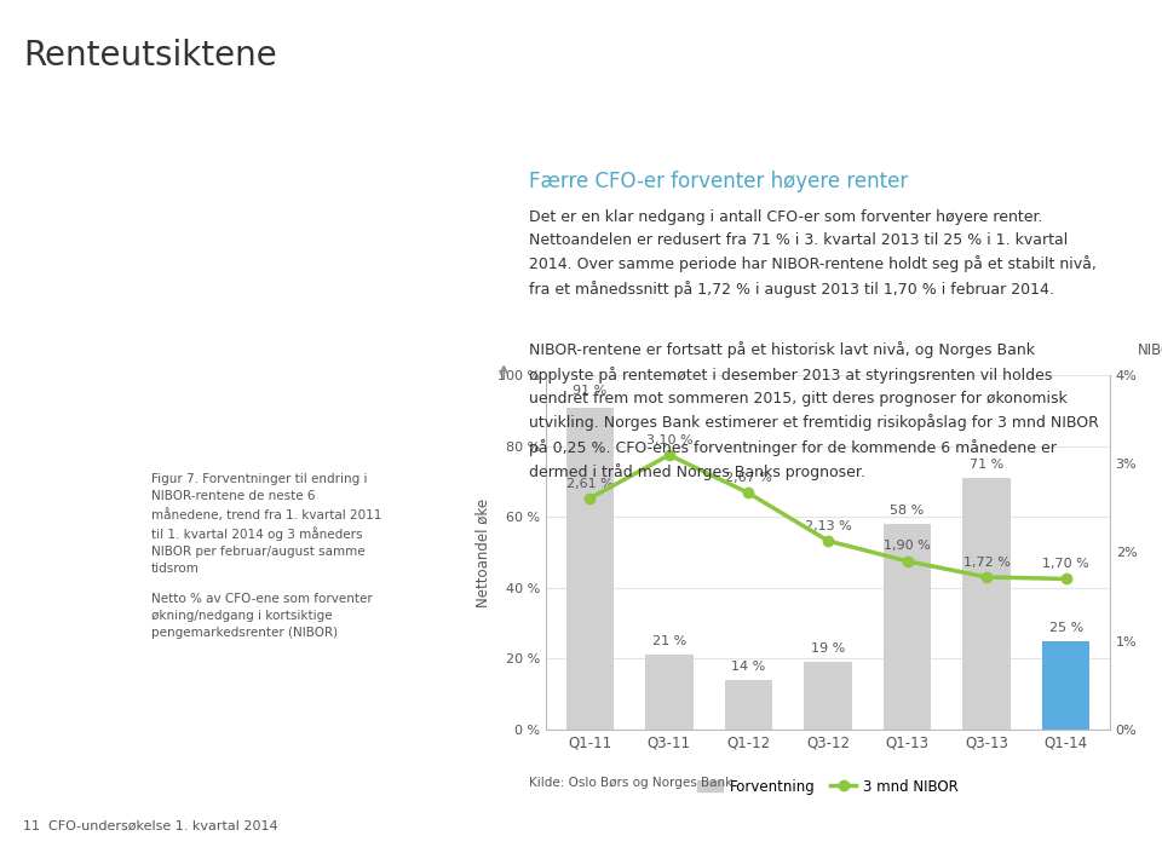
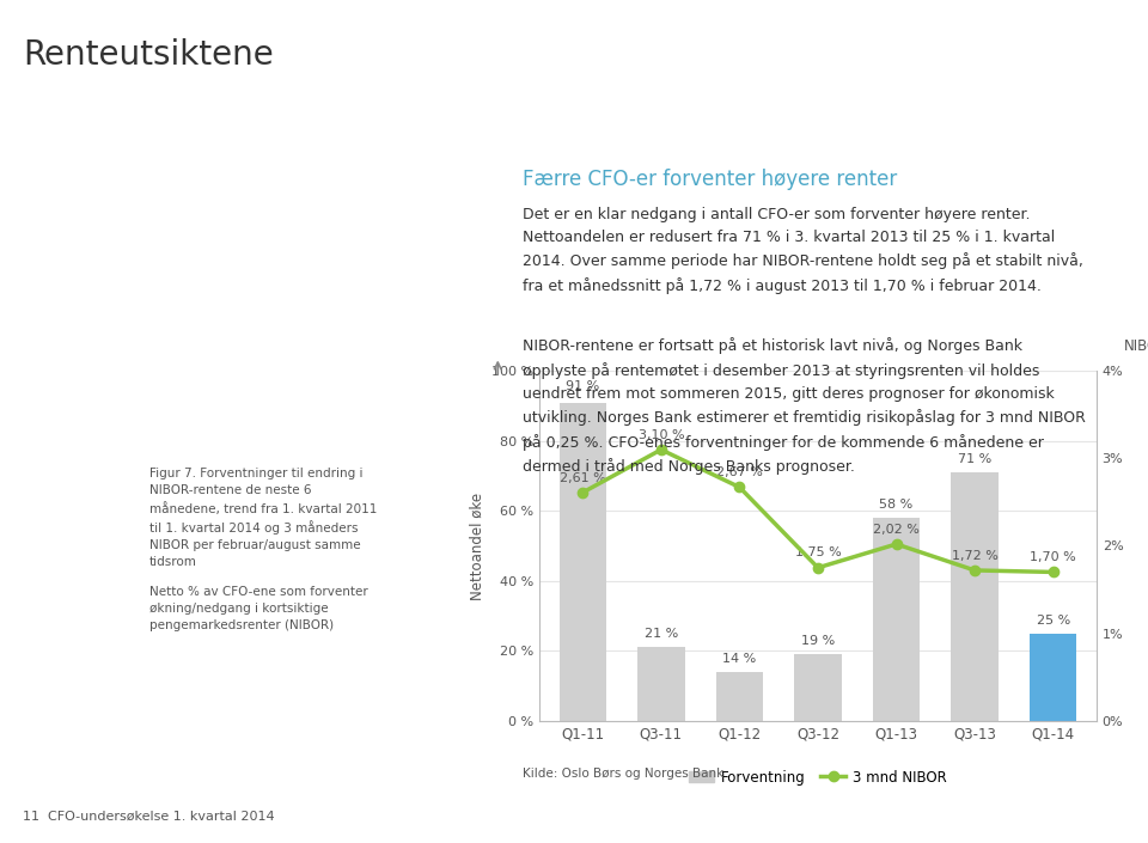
3 mnd NIBOR/Q3-12: 2,13 -> 1,75
3 mnd NIBOR/Q1-13: 1,90 -> 2,02
